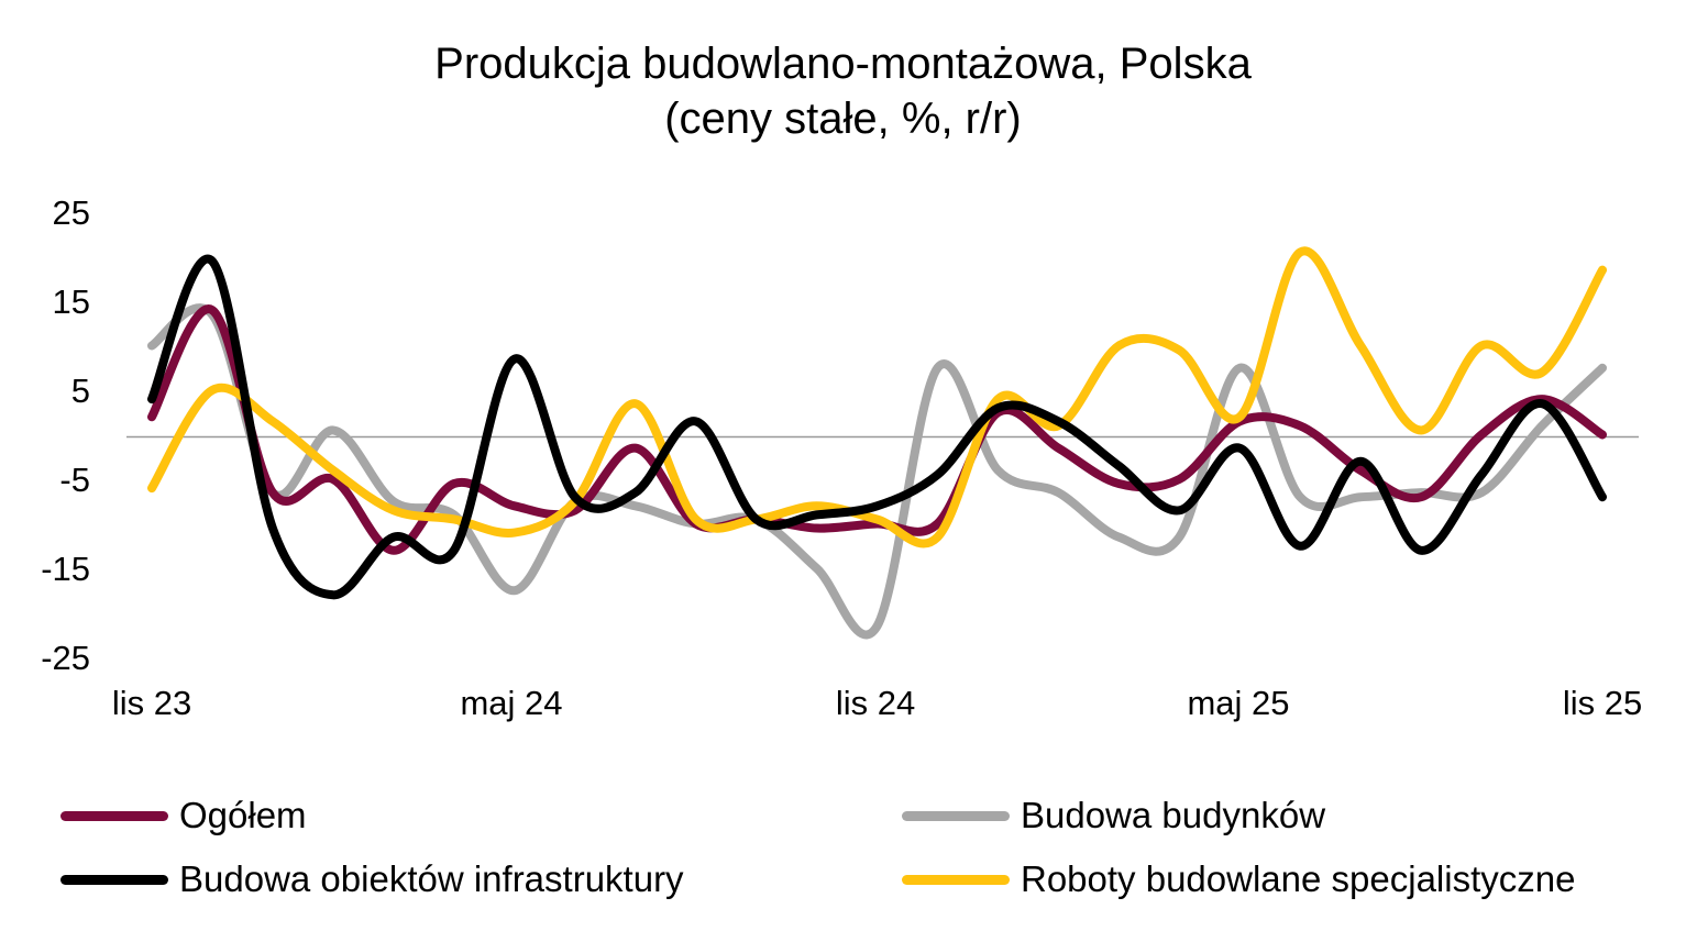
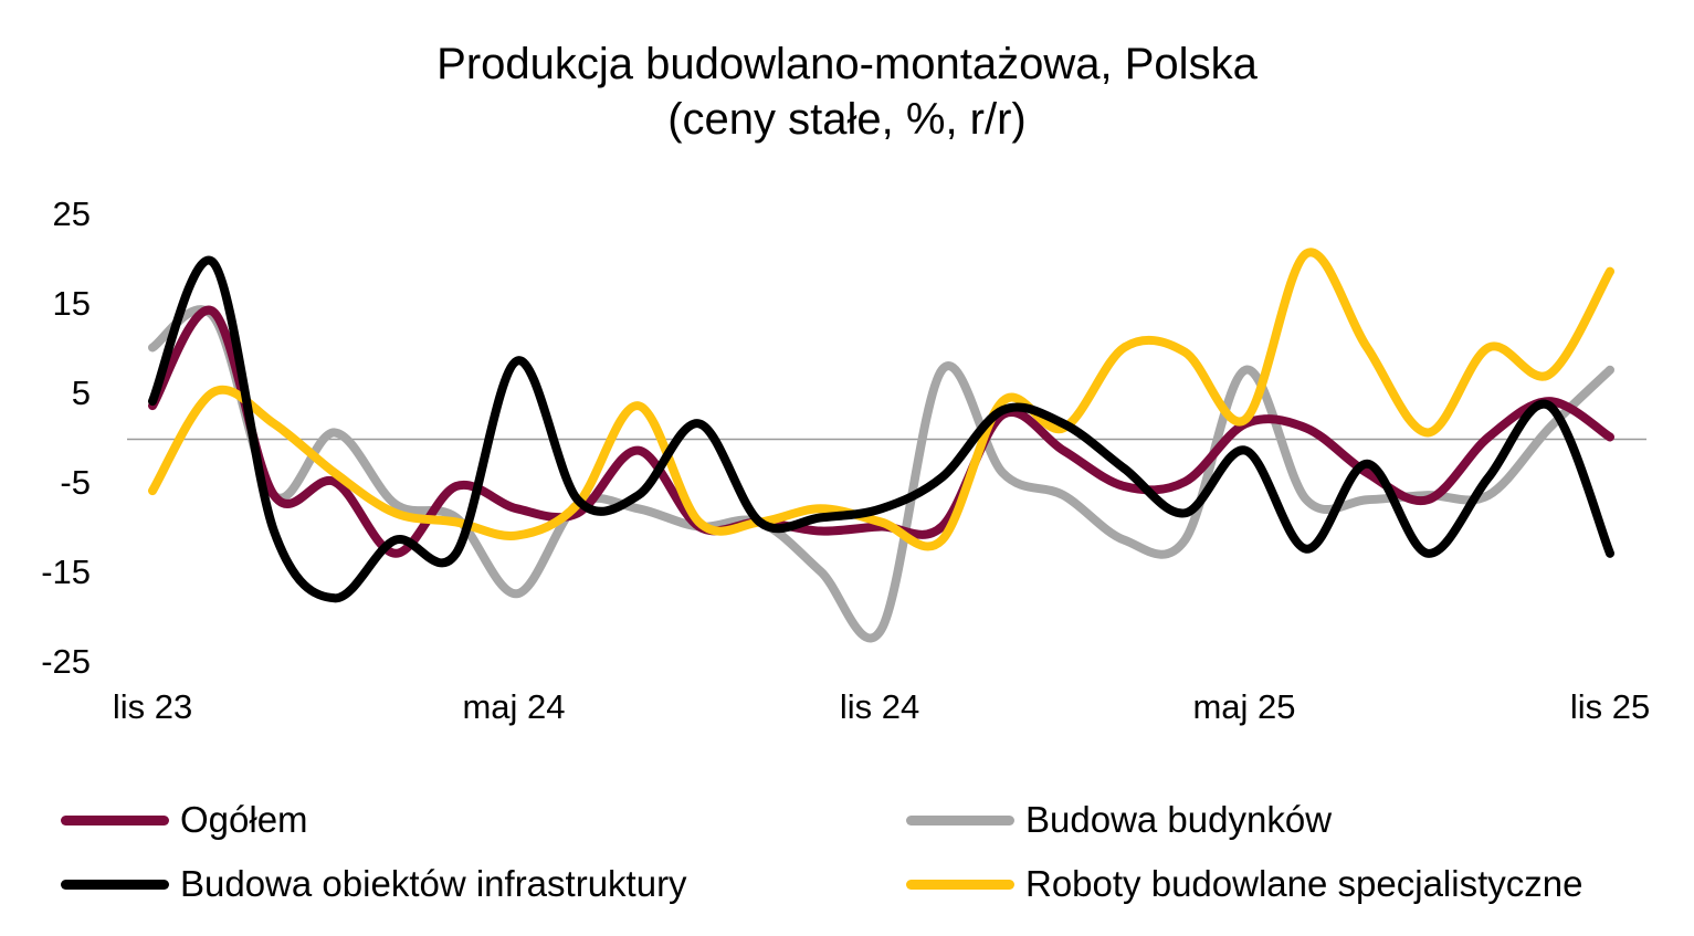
Ogółem/lis 23: 2 -> 4
Budowa obiektów infrastruktury/lis 25: -7 -> -13
